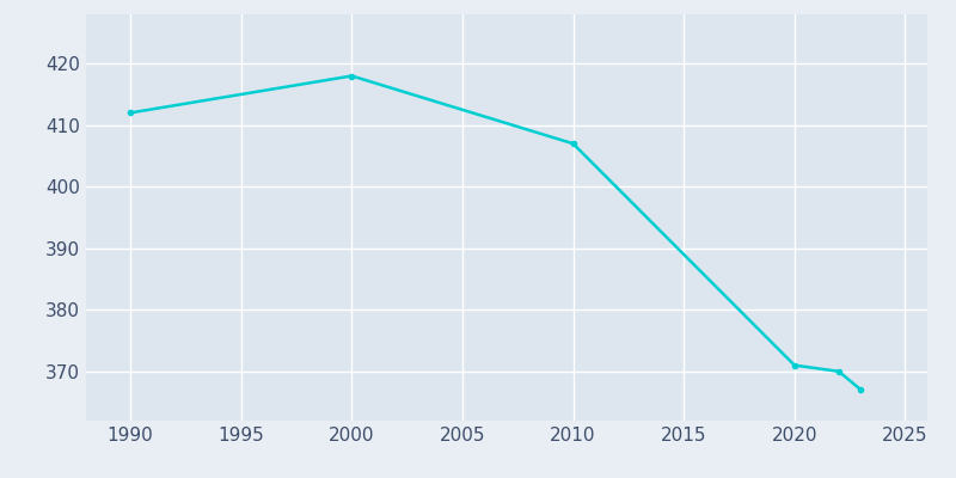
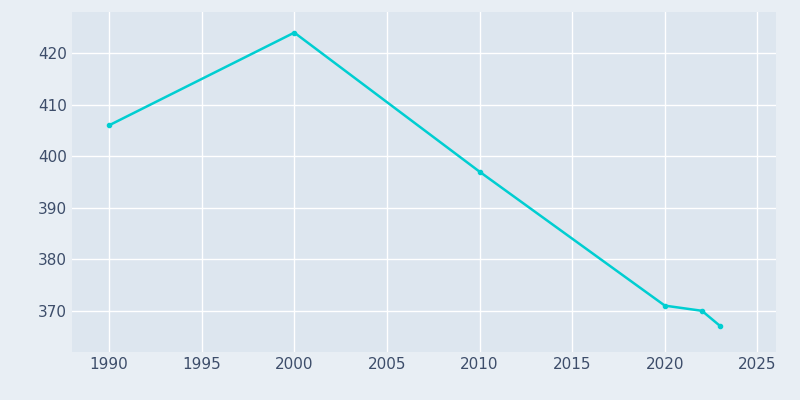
1990: 412 -> 406
2000: 418 -> 424
2010: 407 -> 397
